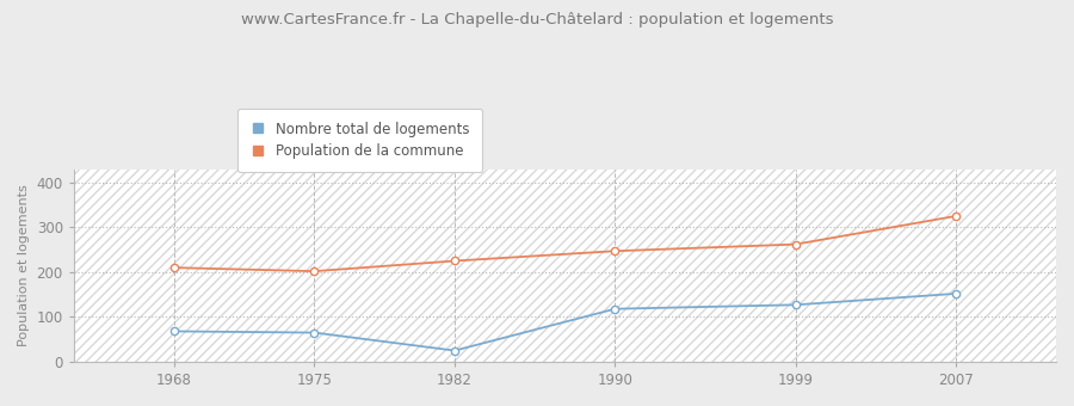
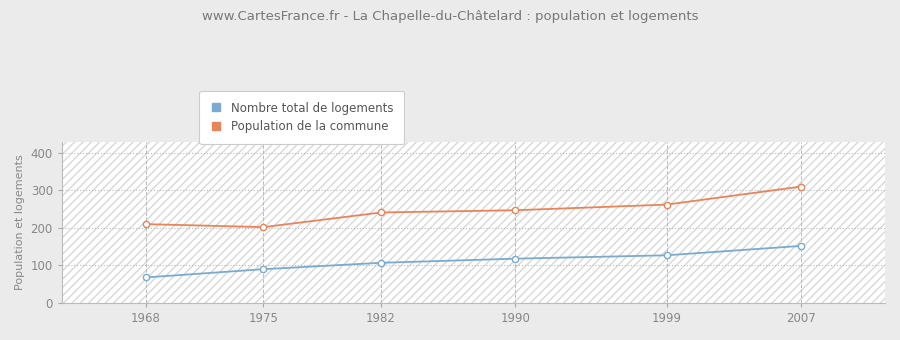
Nombre total de logements/1975: 65 -> 90
Nombre total de logements/1982: 25 -> 107
Population de la commune/1982: 225 -> 241
Population de la commune/2007: 325 -> 310
